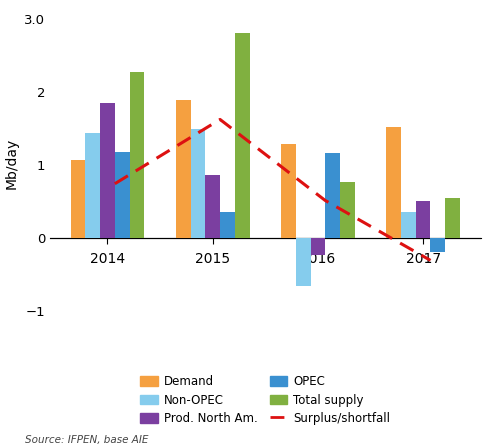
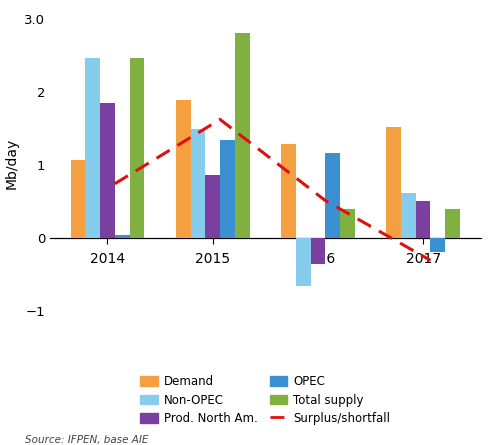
Non-OPEC/2014: 1.44 -> 2.47
OPEC/2014: 1.18 -> 0.05
Total supply/2014: 2.28 -> 2.47
OPEC/2015: 0.36 -> 1.35
Prod. North Am./2016: -0.22 -> -0.35
Total supply/2016: 0.78 -> 0.40
Non-OPEC/2017: 0.36 -> 0.62
Total supply/2017: 0.56 -> 0.40
